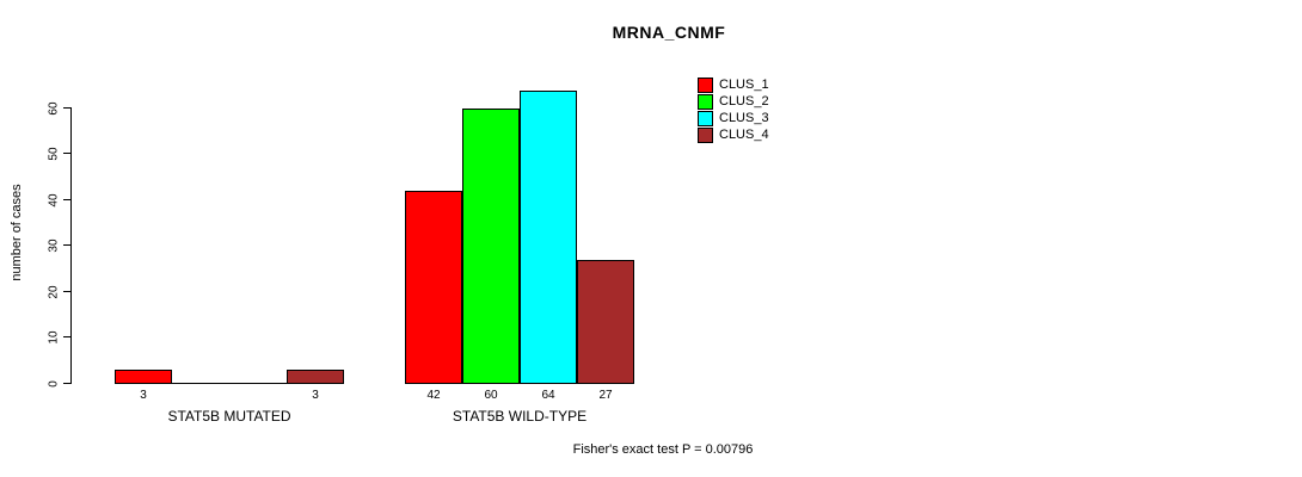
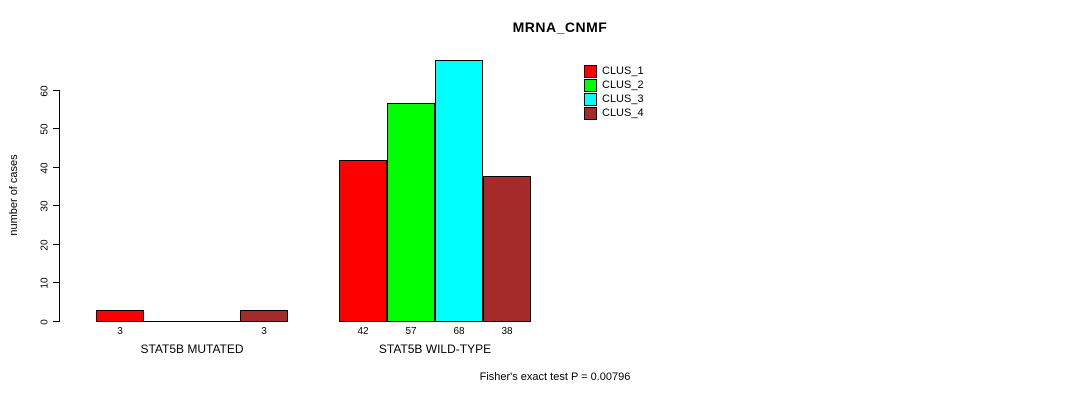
CLUS_2/STAT5B WILD-TYPE: 60 -> 57
CLUS_3/STAT5B WILD-TYPE: 64 -> 68
CLUS_4/STAT5B WILD-TYPE: 27 -> 38
